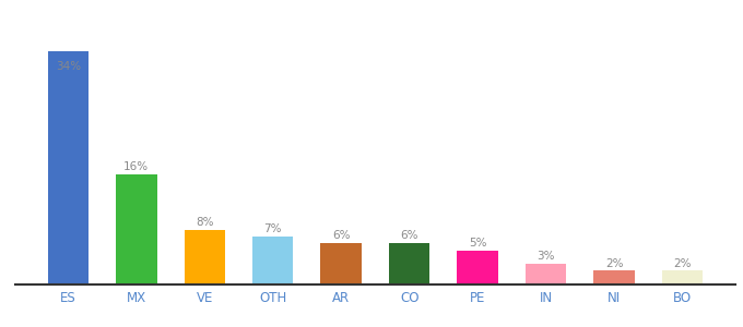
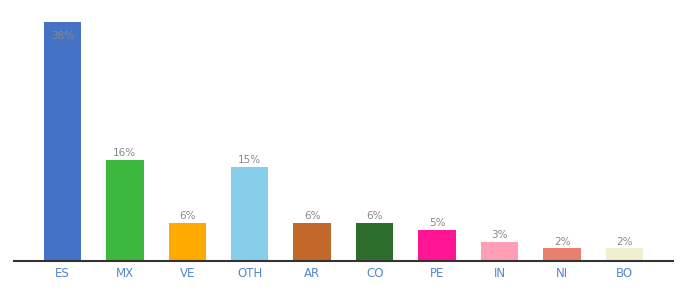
ES: 34% -> 38%
VE: 8% -> 6%
OTH: 7% -> 15%
